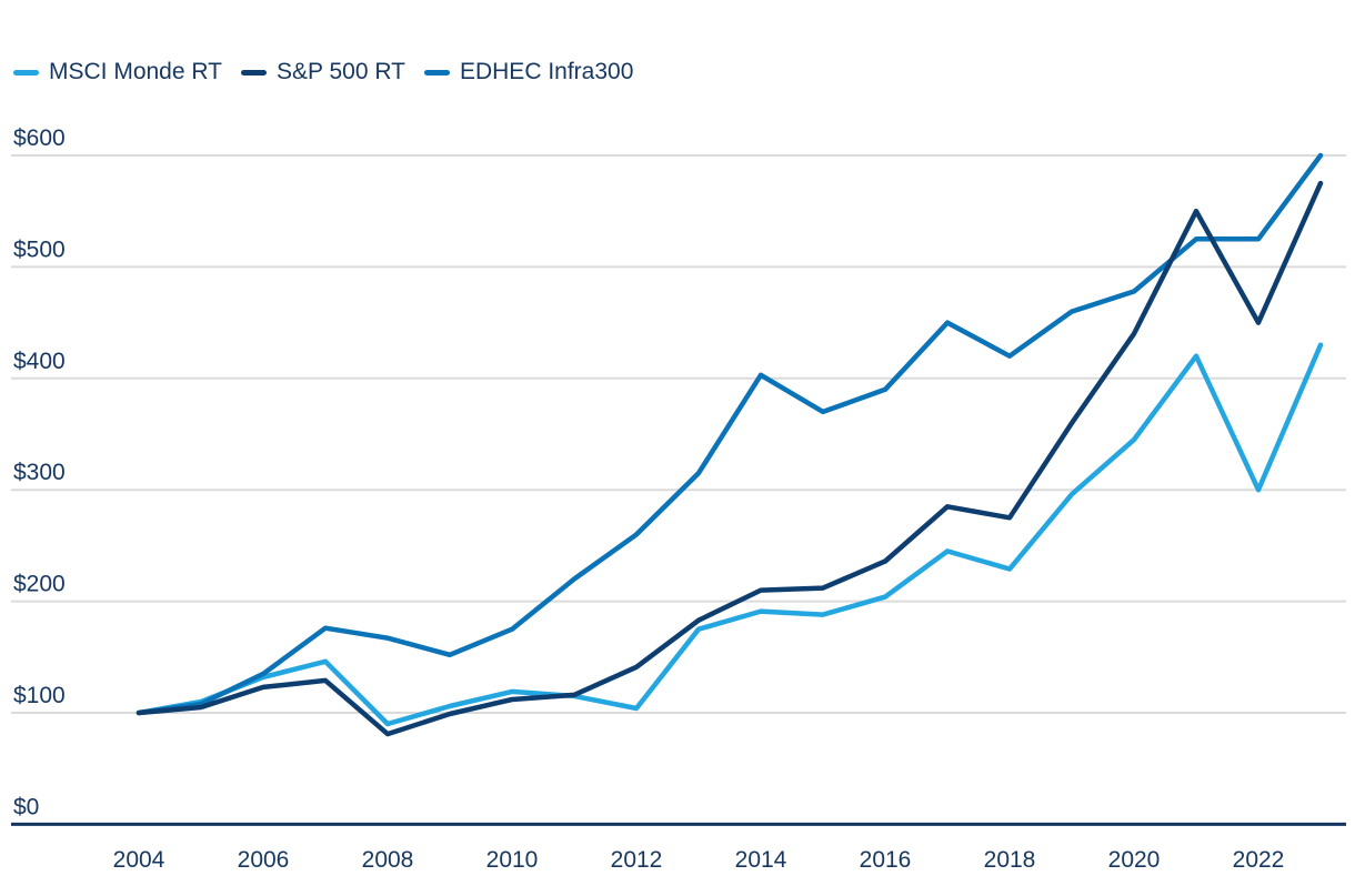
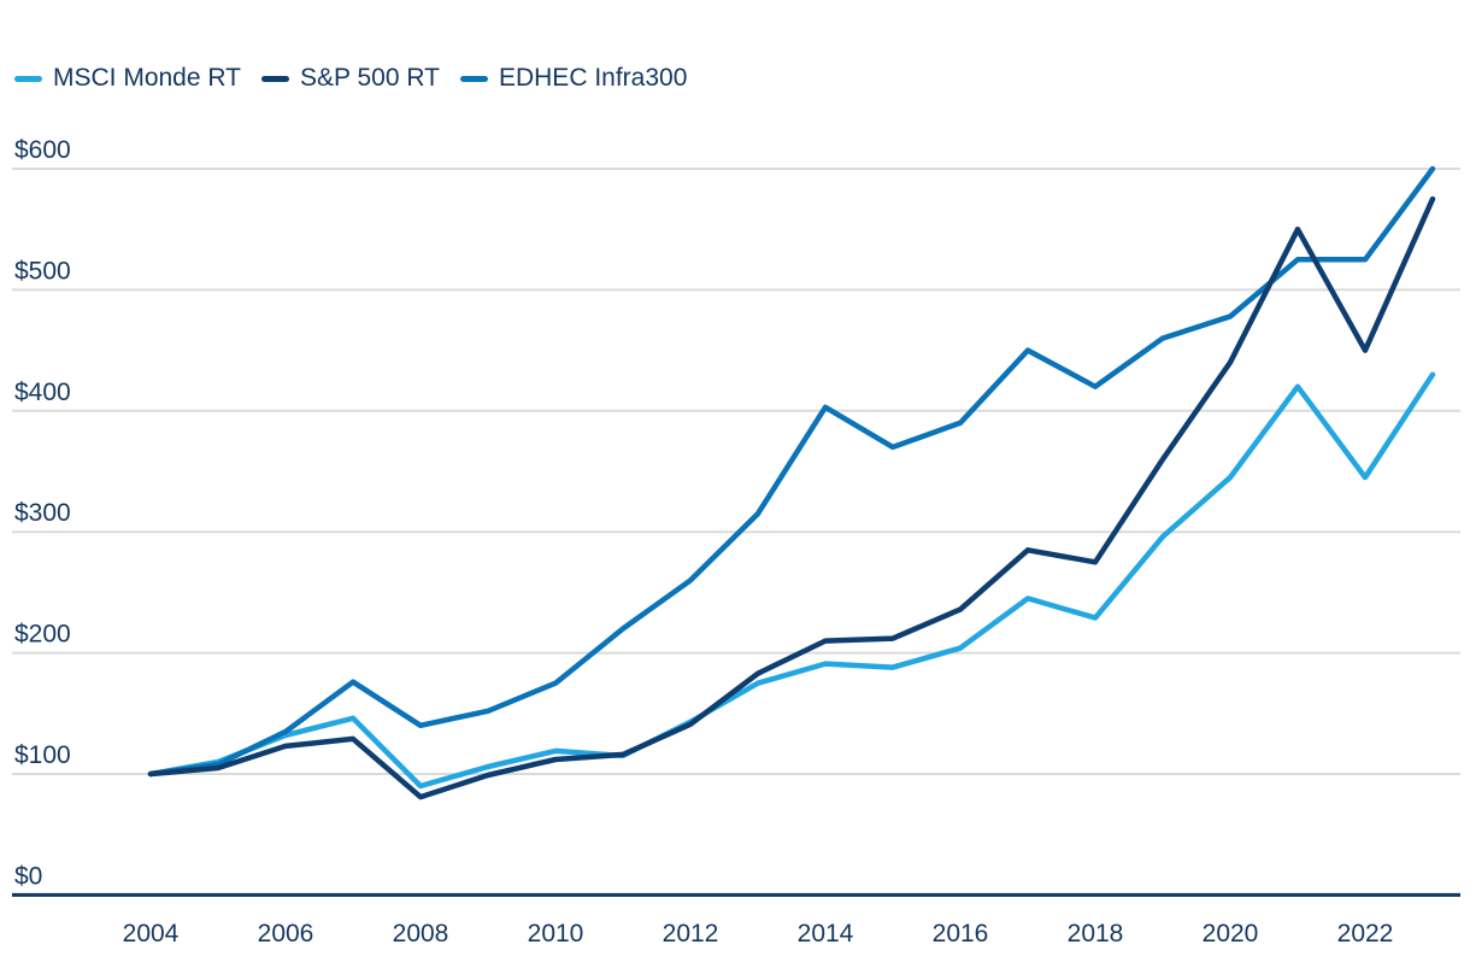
EDHEC Infra300/2008: $167 -> $140
MSCI Monde RT/2012: $104 -> $143
MSCI Monde RT/2022: $300 -> $345
